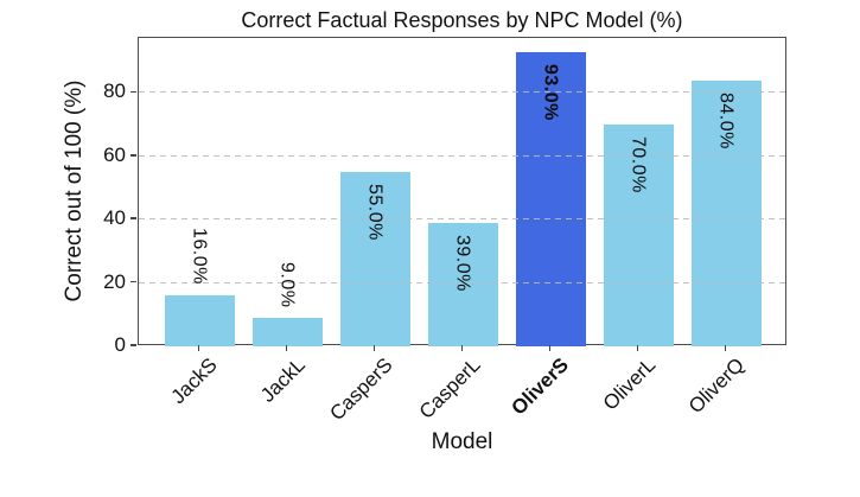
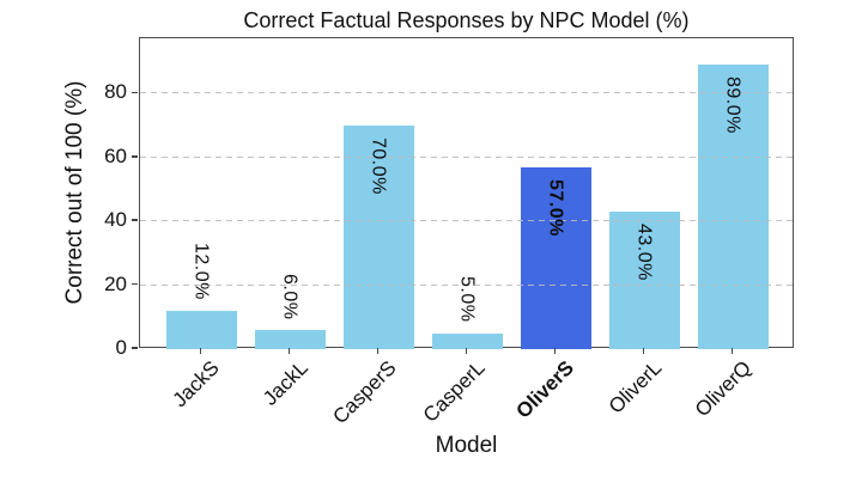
JackS: 16.0% -> 12.0%
JackL: 9.0% -> 6.0%
CasperS: 55.0% -> 70.0%
CasperL: 39.0% -> 5.0%
OliverS: 93.0% -> 57.0%
OliverL: 70.0% -> 43.0%
OliverQ: 84.0% -> 89.0%
